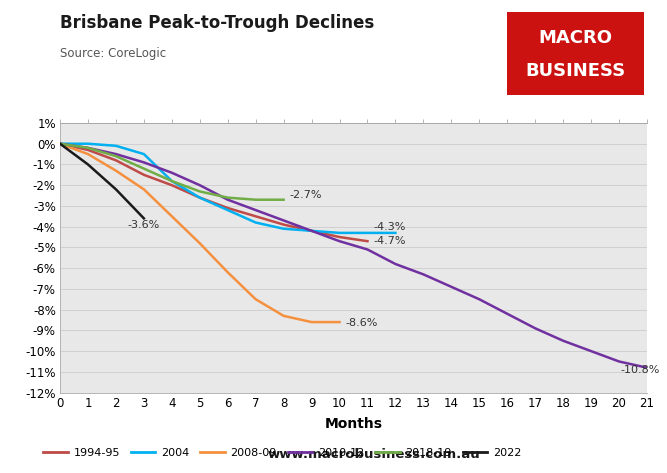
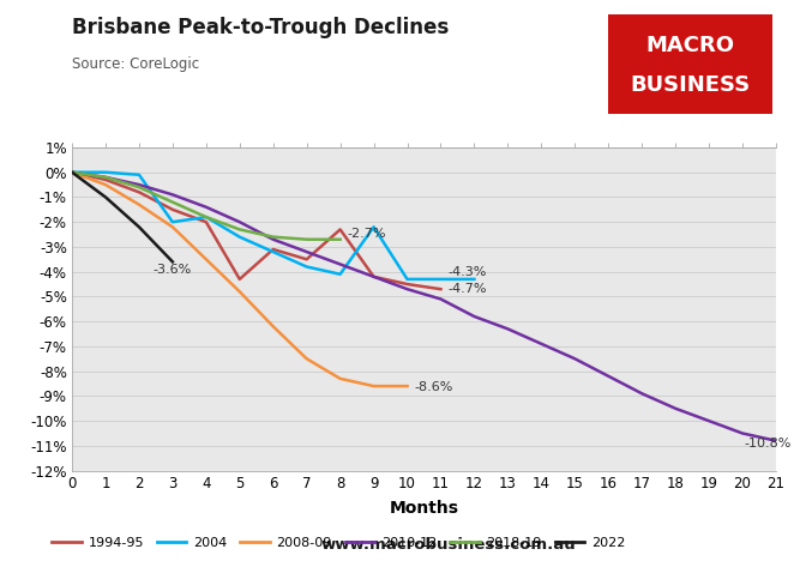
2004/3: -0.5% -> -2.0%
1994-95/5: -2.6% -> -4.3%
1994-95/8: -3.9% -> -2.3%
2004/9: -4.2% -> -2.2%
